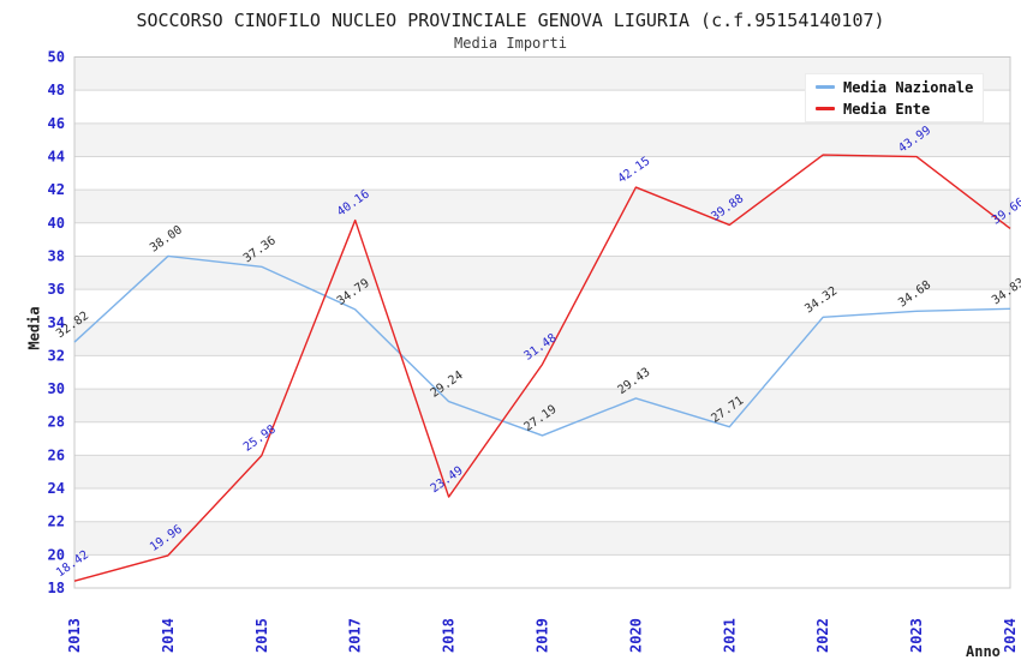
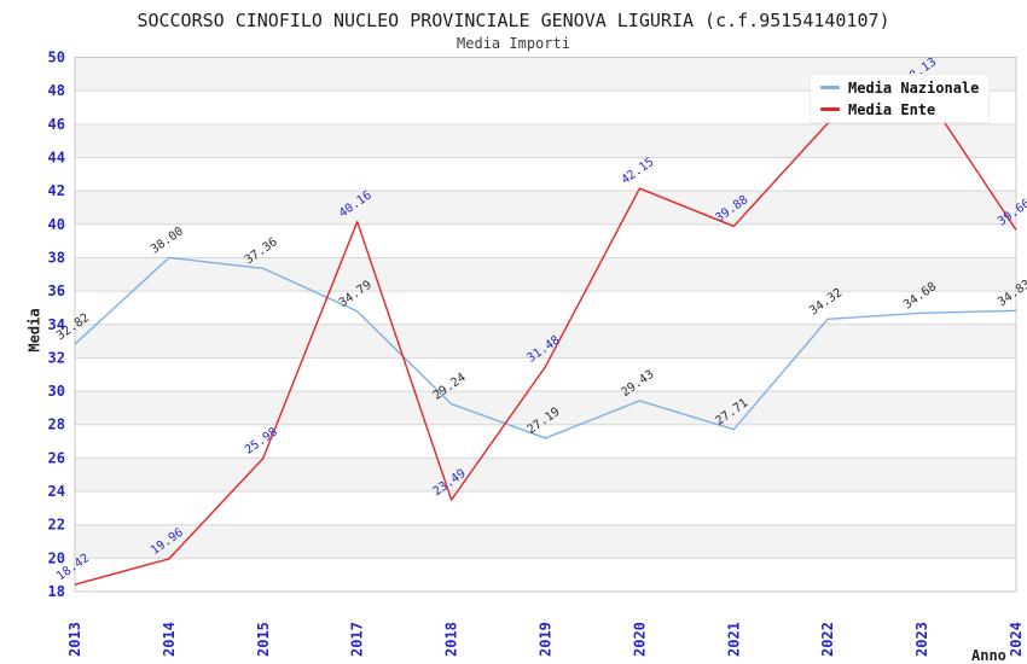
Media Ente/2022: 44.1 -> 46.1
Media Ente/2023: 43.99 -> 48.13
